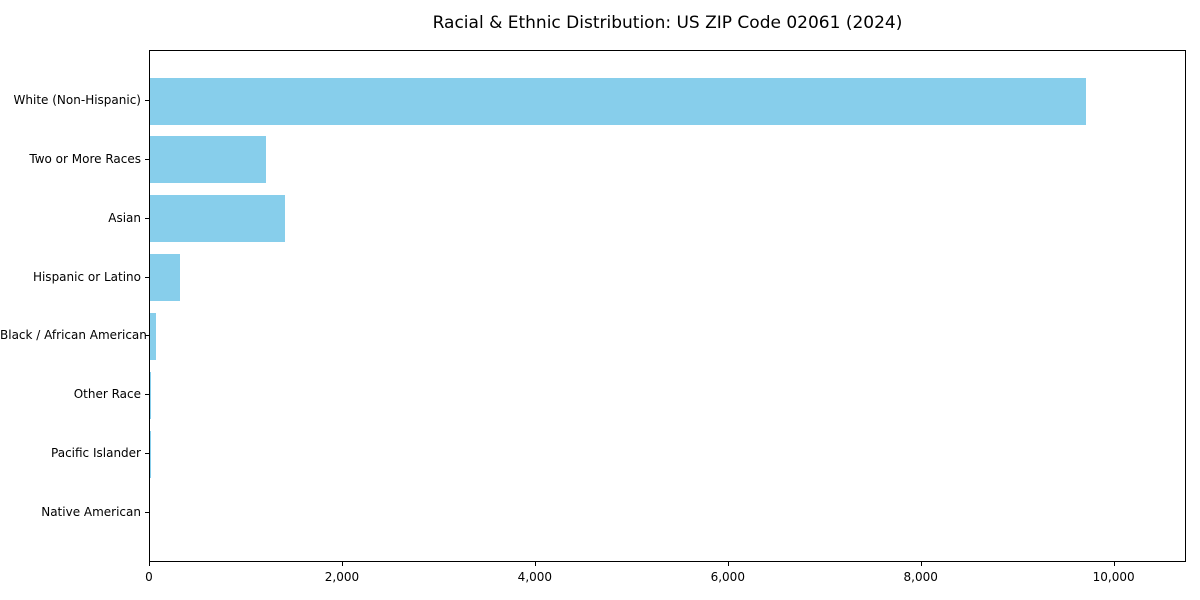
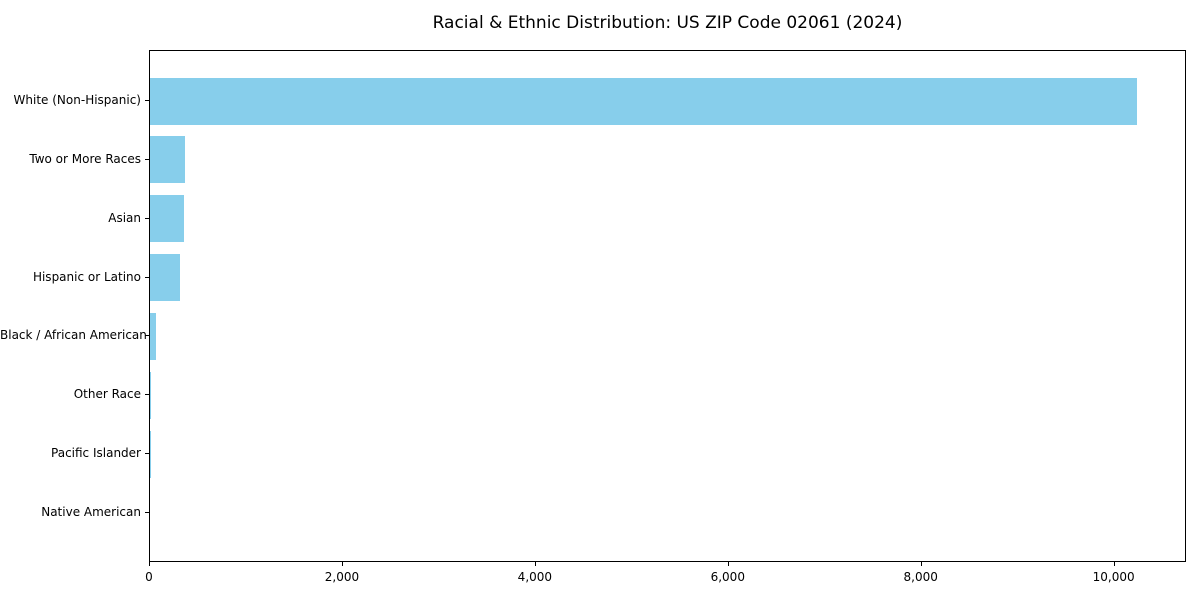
White (Non-Hispanic): 9700 -> 10200
Two or More Races: 1200 -> 400
Asian: 1400 -> 400
